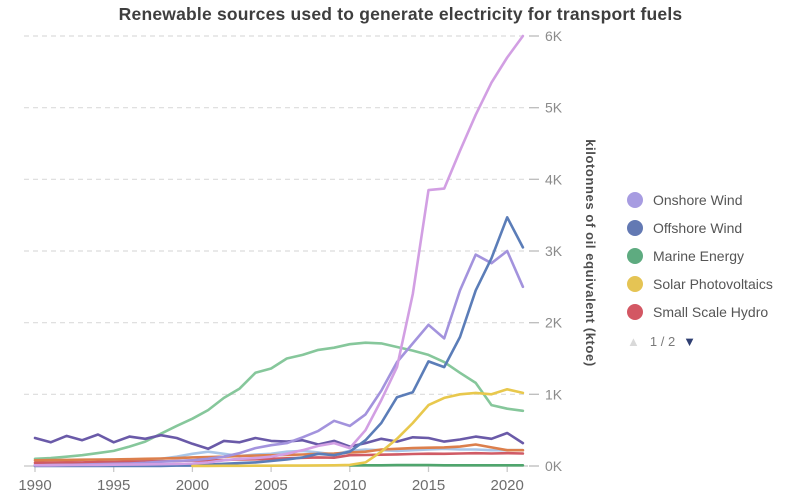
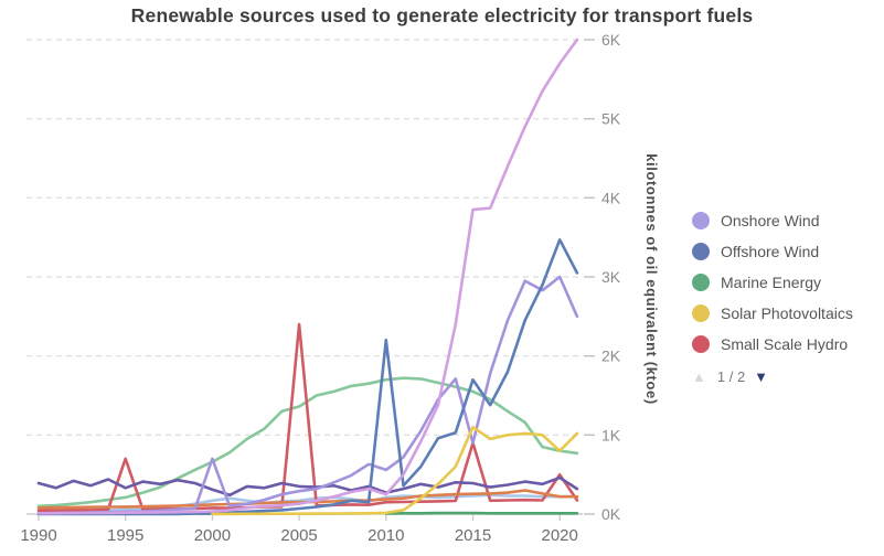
Small Scale Hydro/1995: 0.1K -> 0.7K
Onshore Wind/2000: 0.1K -> 0.7K
Small Scale Hydro/2005: 0.1K -> 2.4K
Offshore Wind/2010: 0.2K -> 2.2K
Small Scale Hydro/2015: 0.2K -> 0.9K
Onshore Wind/2015: 2.0K -> 0.9K
Offshore Wind/2015: 1.5K -> 1.7K
Solar Photovoltaics/2015: 0.8K -> 1.1K
Small Scale Hydro/2020: 0.2K -> 0.5K
Solar Photovoltaics/2020: 1.1K -> 0.8K
